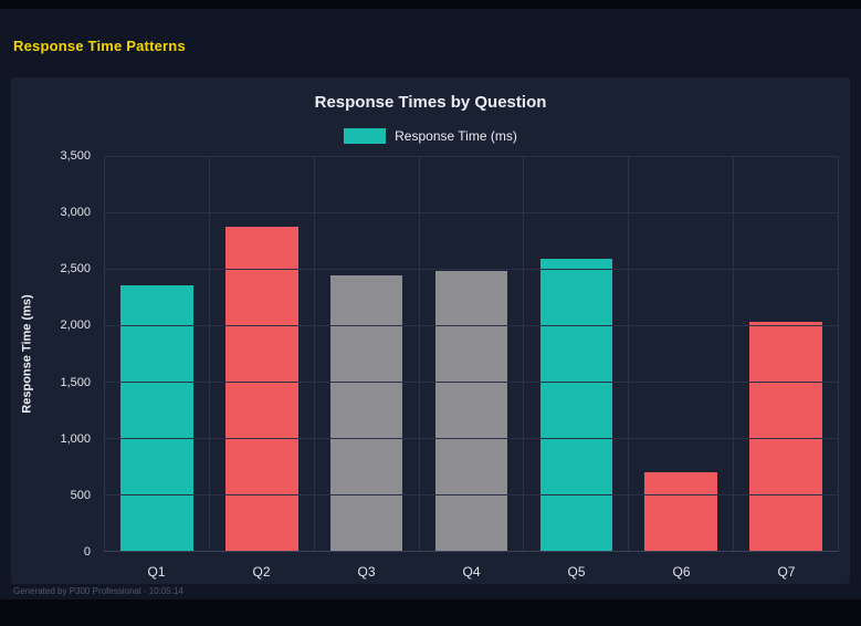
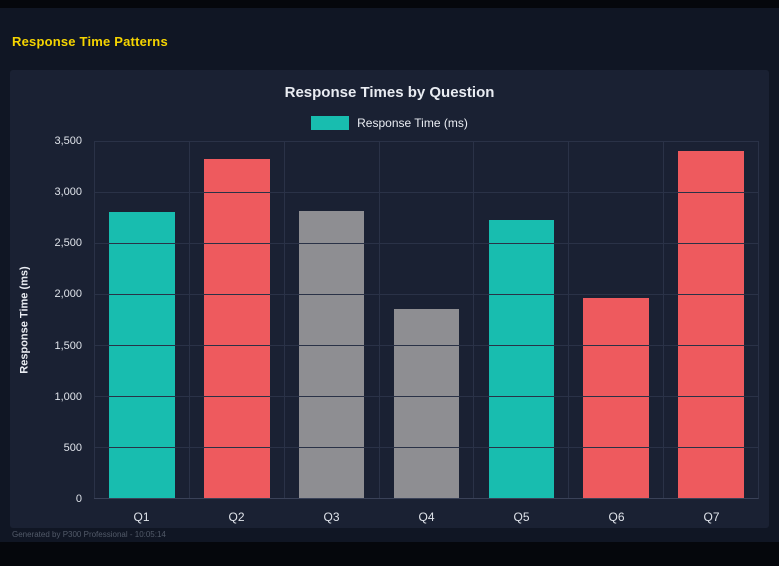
Q1: 2350 -> 2800
Q2: 2870 -> 3320
Q3: 2440 -> 2810
Q4: 2480 -> 1850
Q5: 2590 -> 2730
Q6: 700 -> 1960
Q7: 2030 -> 3400
